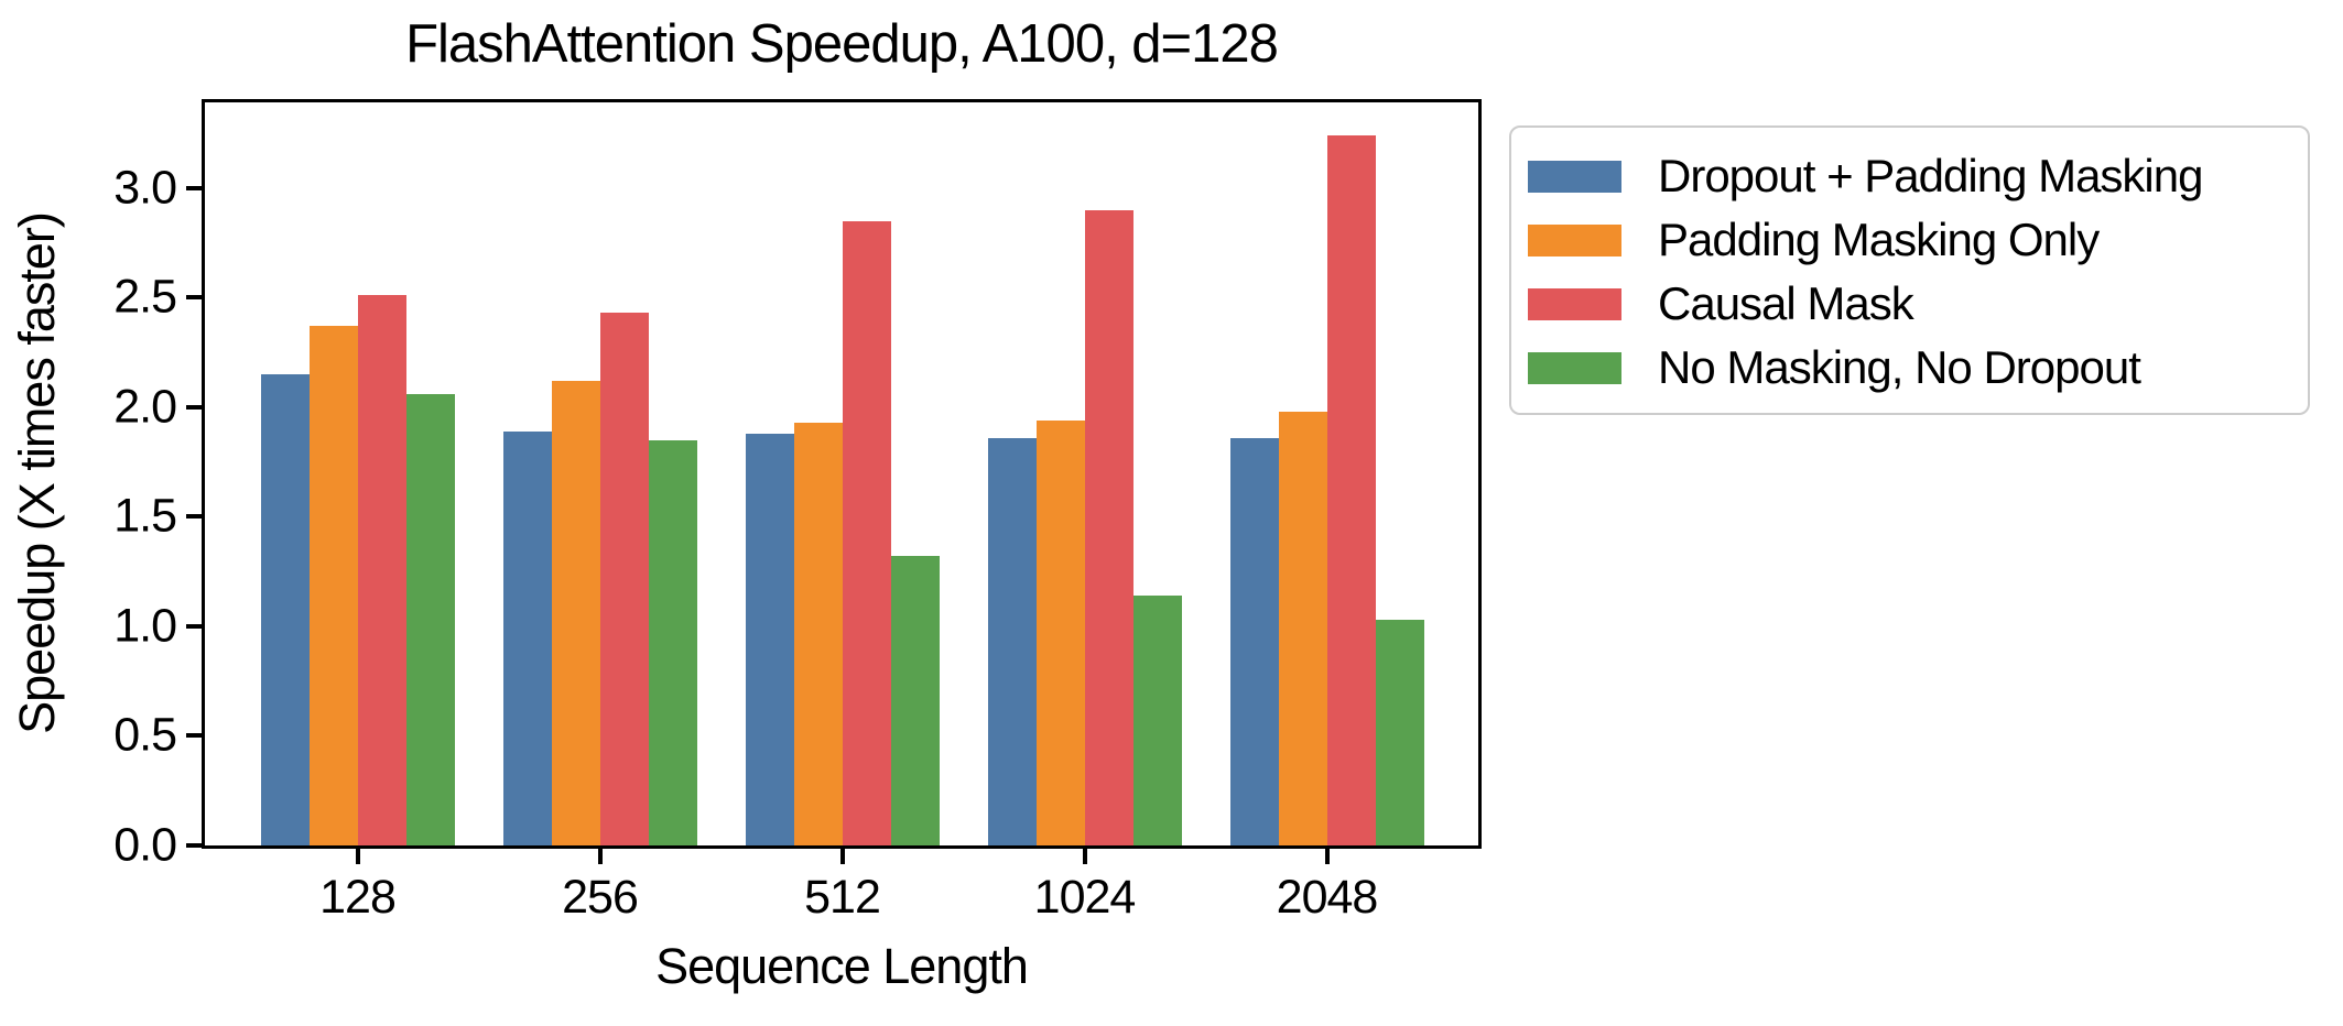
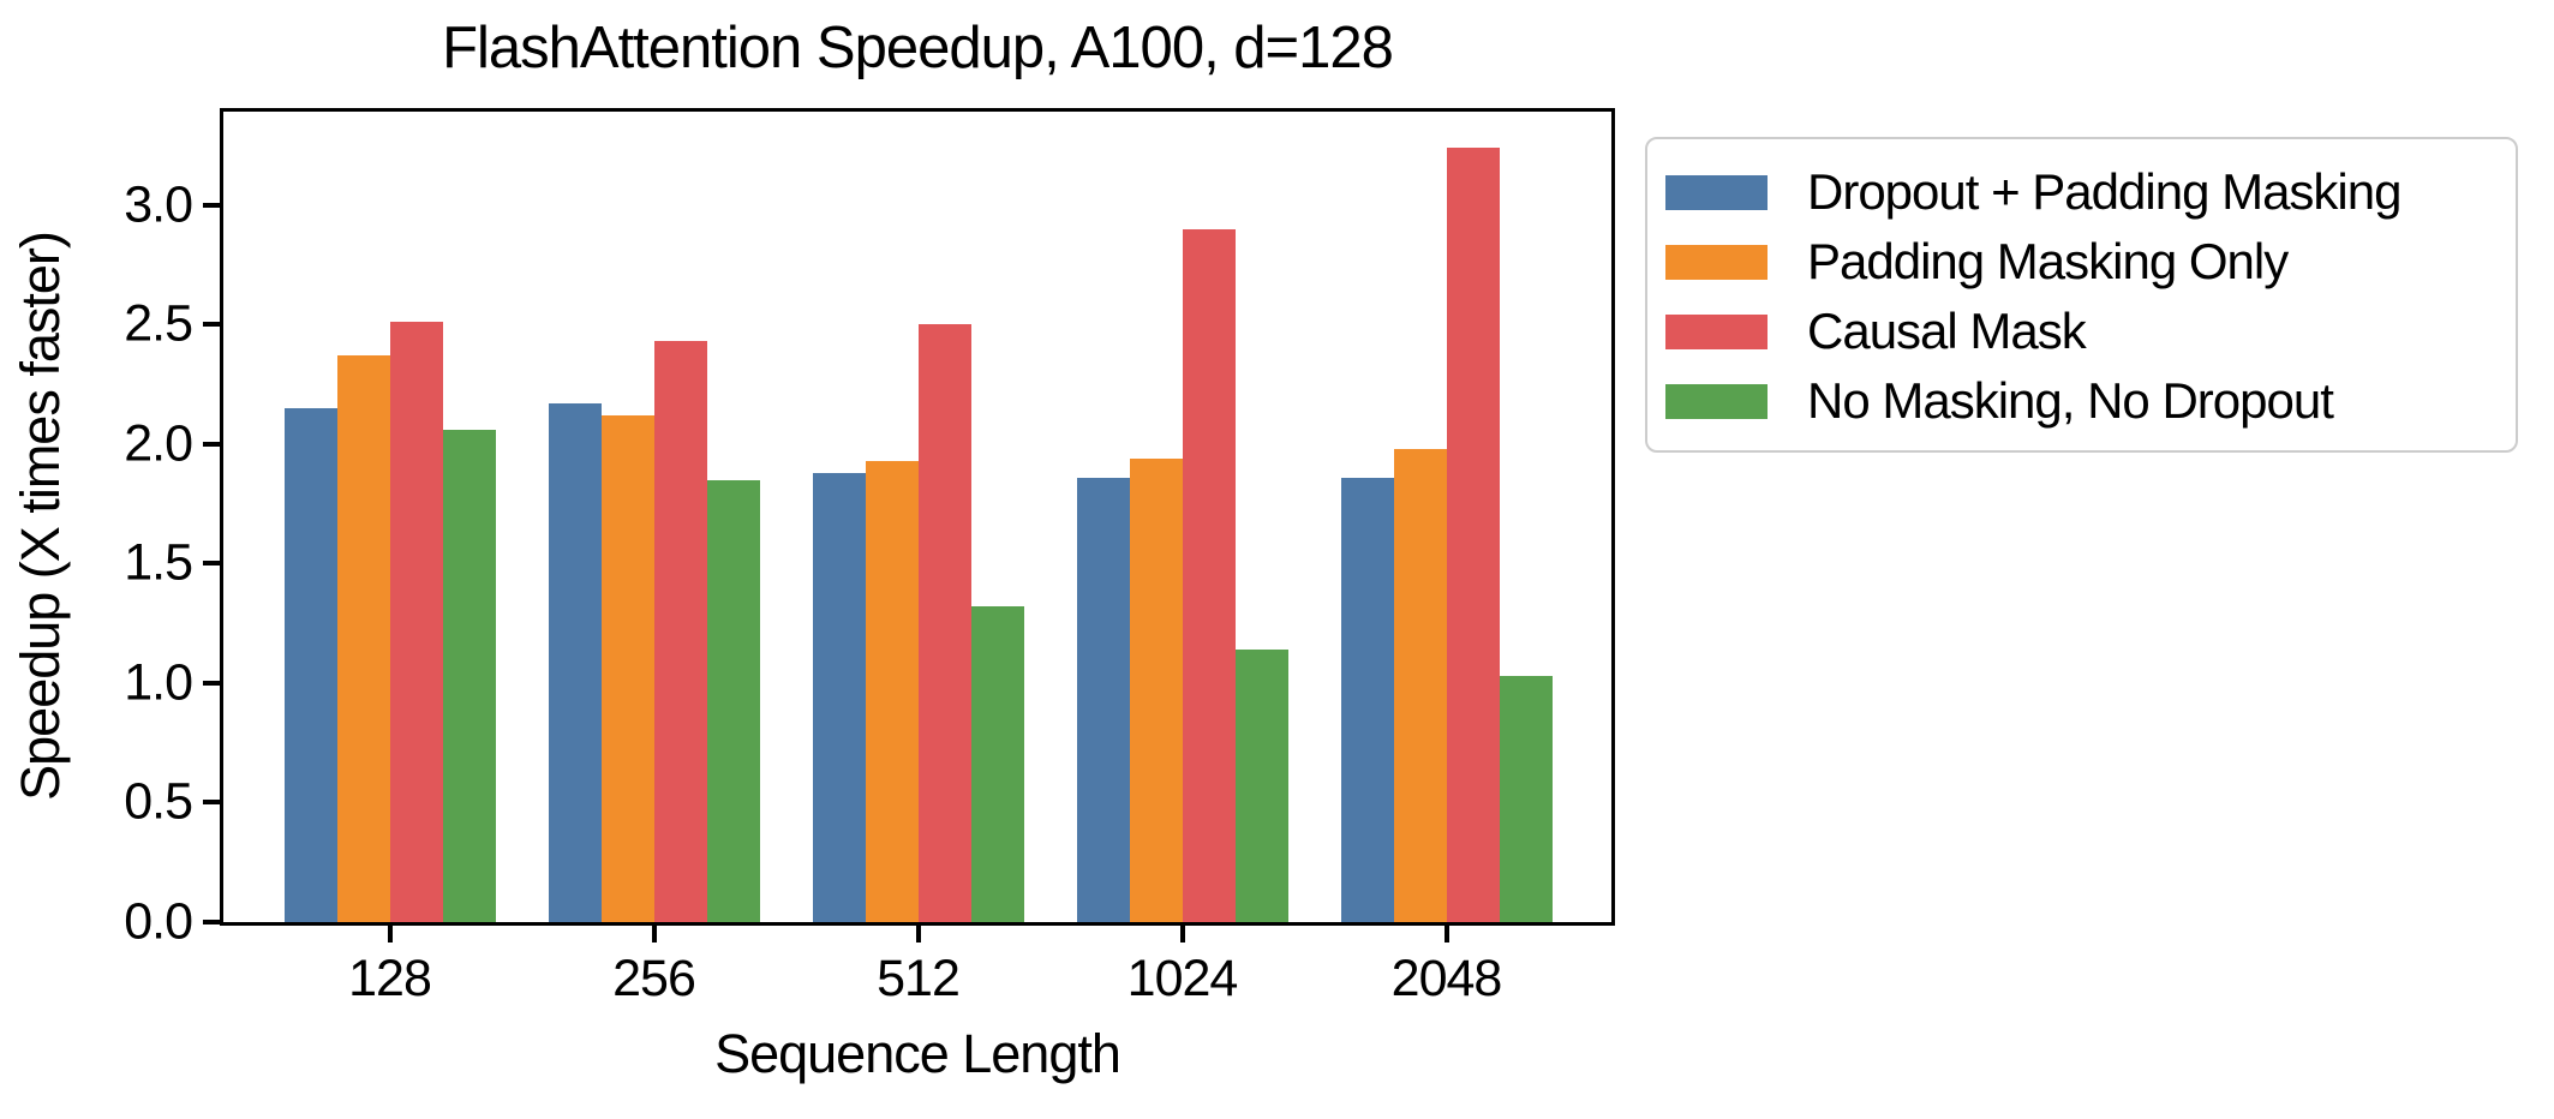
Dropout + Padding Masking/256: 1.89 -> 2.17
Causal Mask/512: 2.85 -> 2.50
